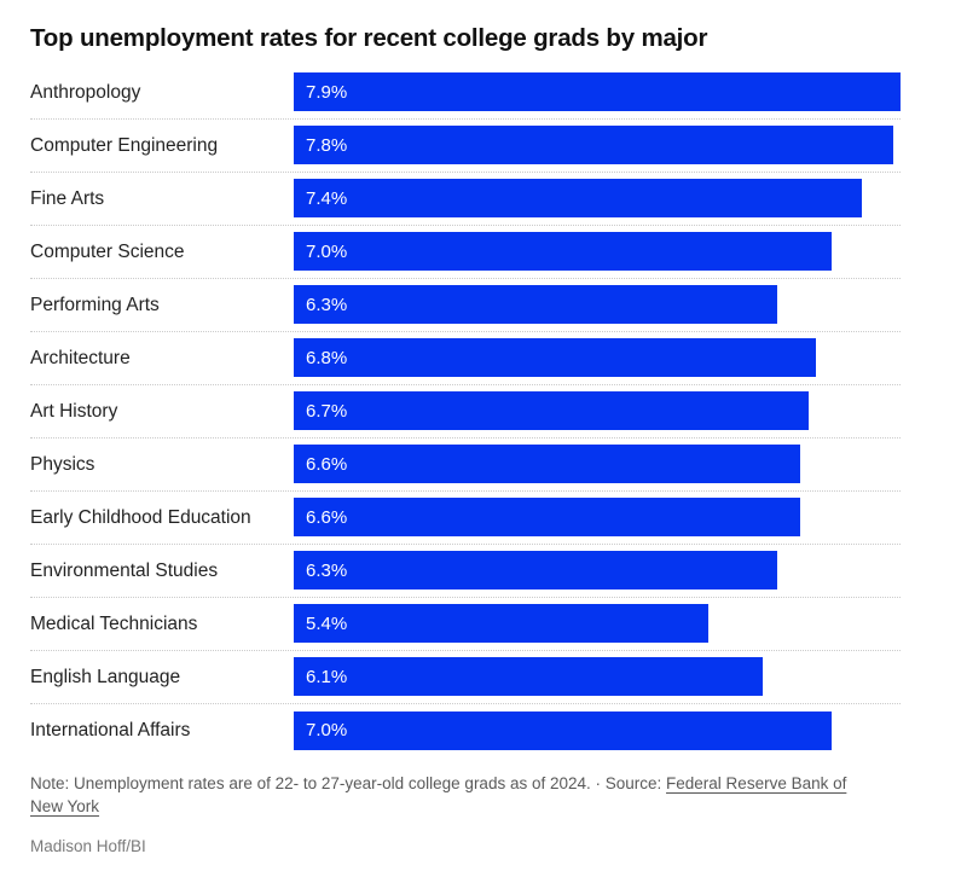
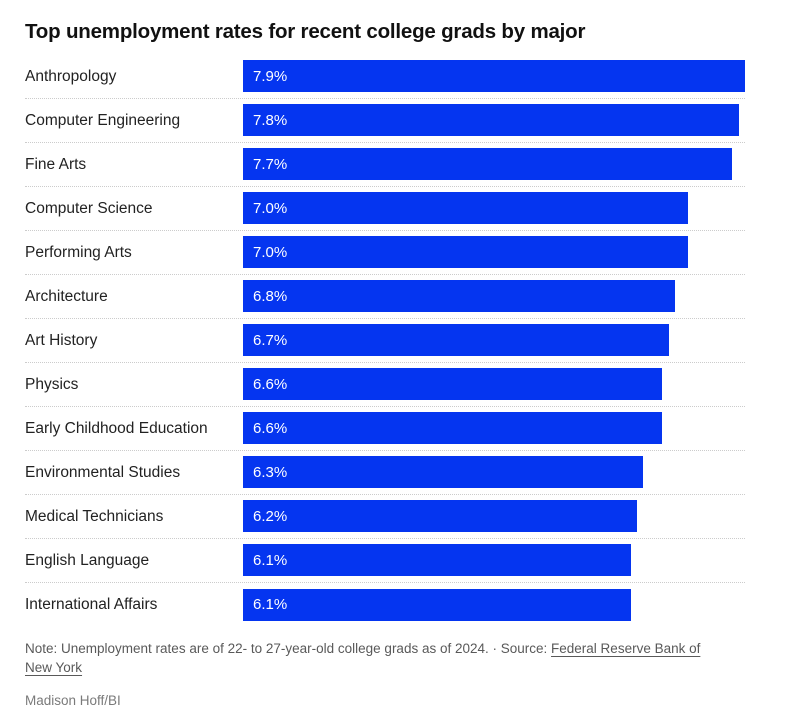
Fine Arts: 7.4% -> 7.7%
Performing Arts: 6.3% -> 7.0%
Medical Technicians: 5.4% -> 6.2%
International Affairs: 7.0% -> 6.1%
